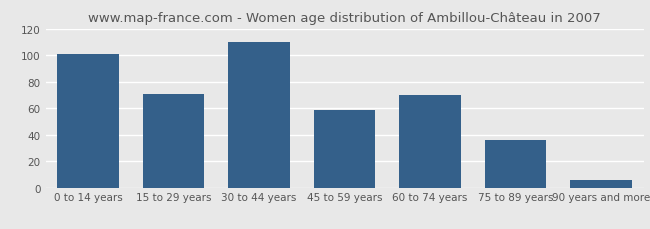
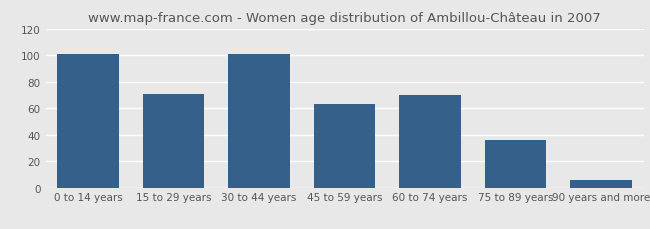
30 to 44 years: 110 -> 101
45 to 59 years: 59 -> 63
